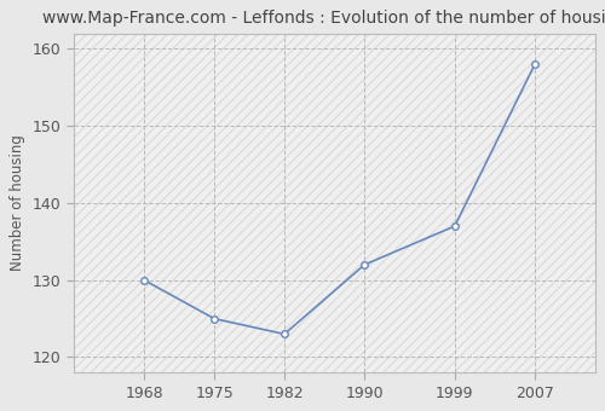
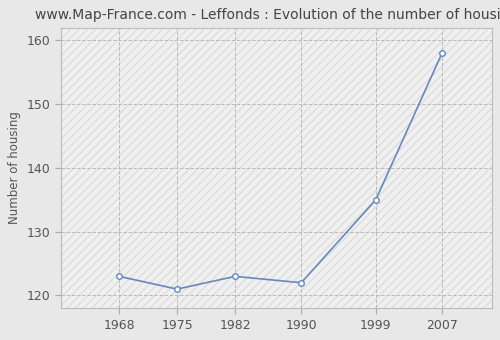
1968: 130 -> 123
1975: 125 -> 121
1990: 132 -> 122
1999: 137 -> 135
